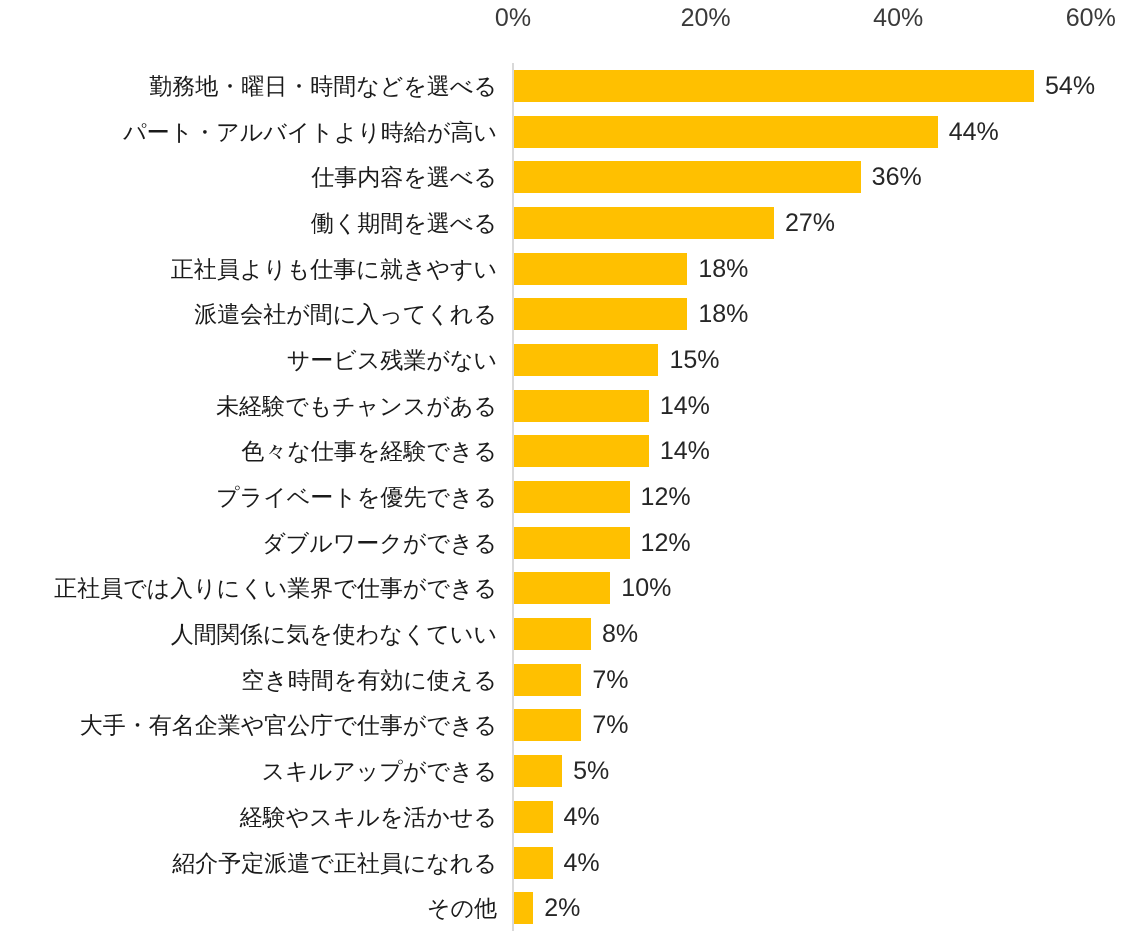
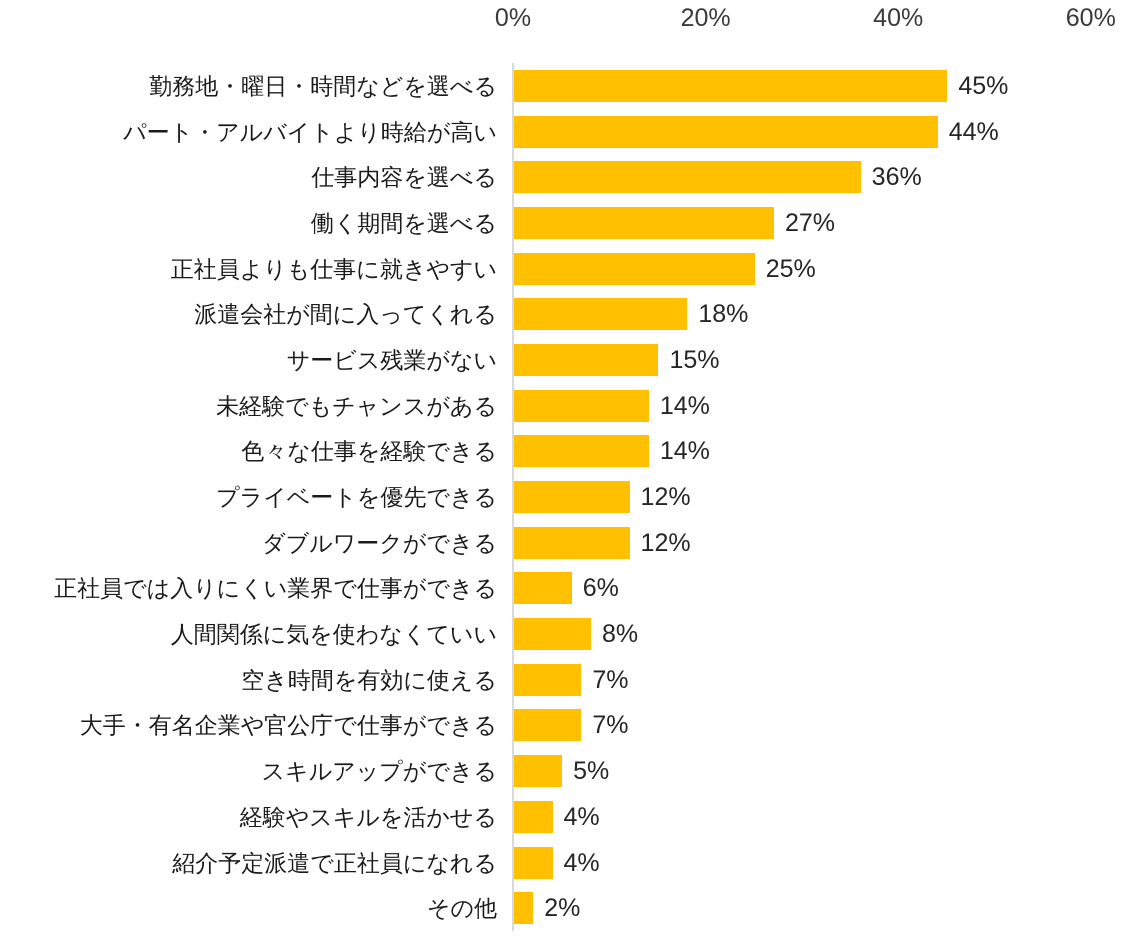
勤務地・曜日・時間などを選べる: 54% -> 45%
正社員よりも仕事に就きやすい: 18% -> 25%
正社員では入りにくい業界で仕事ができる: 10% -> 6%
